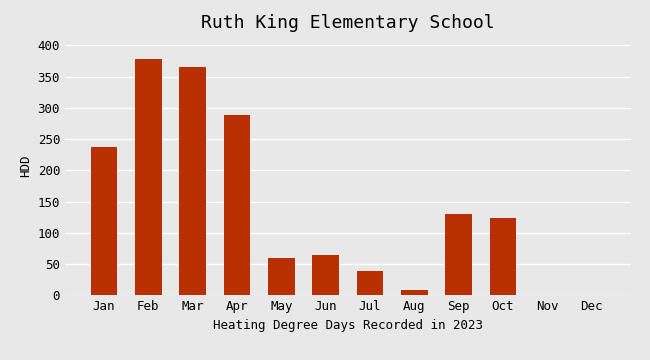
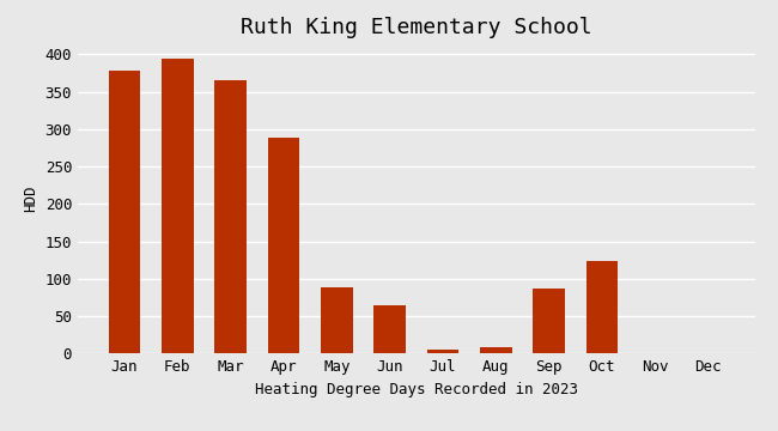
Jan: 238 -> 378
Feb: 378 -> 394
May: 60 -> 88
Jul: 38 -> 5
Sep: 130 -> 87
